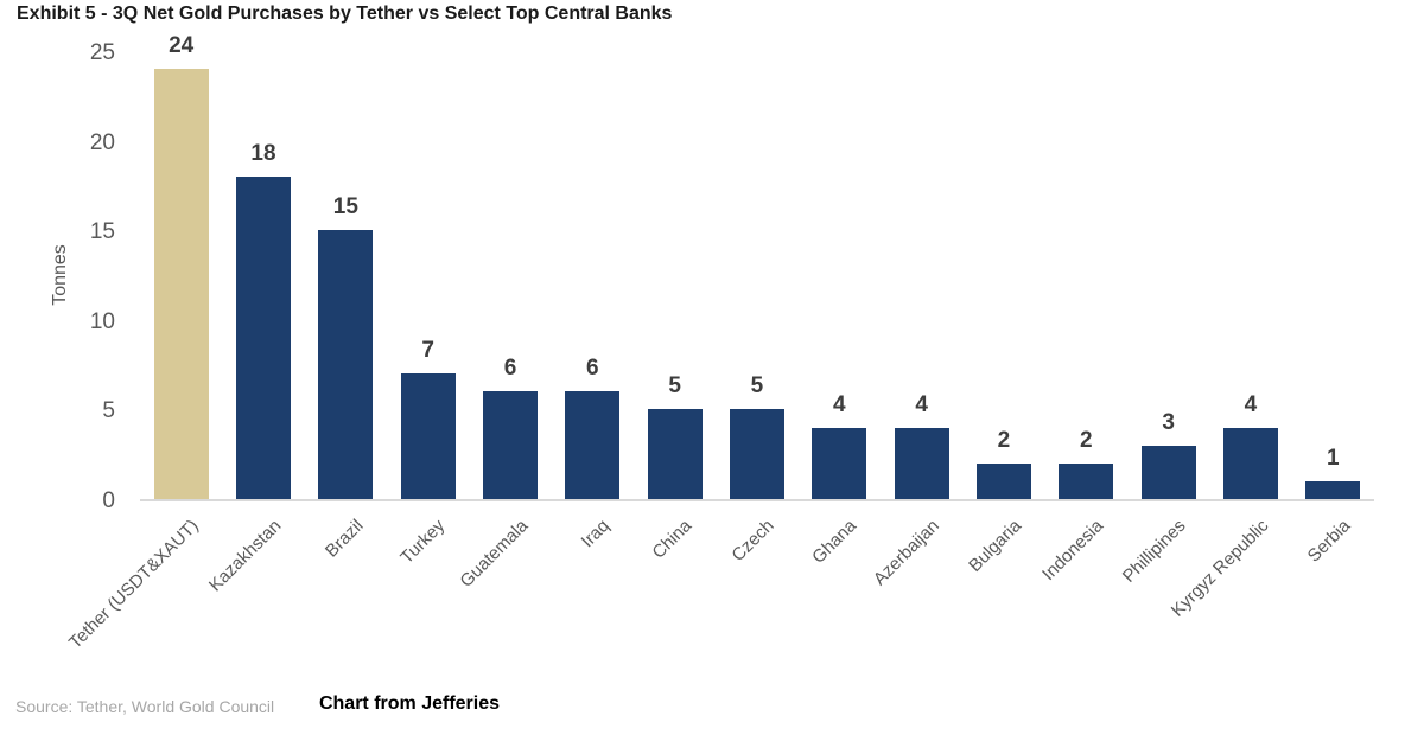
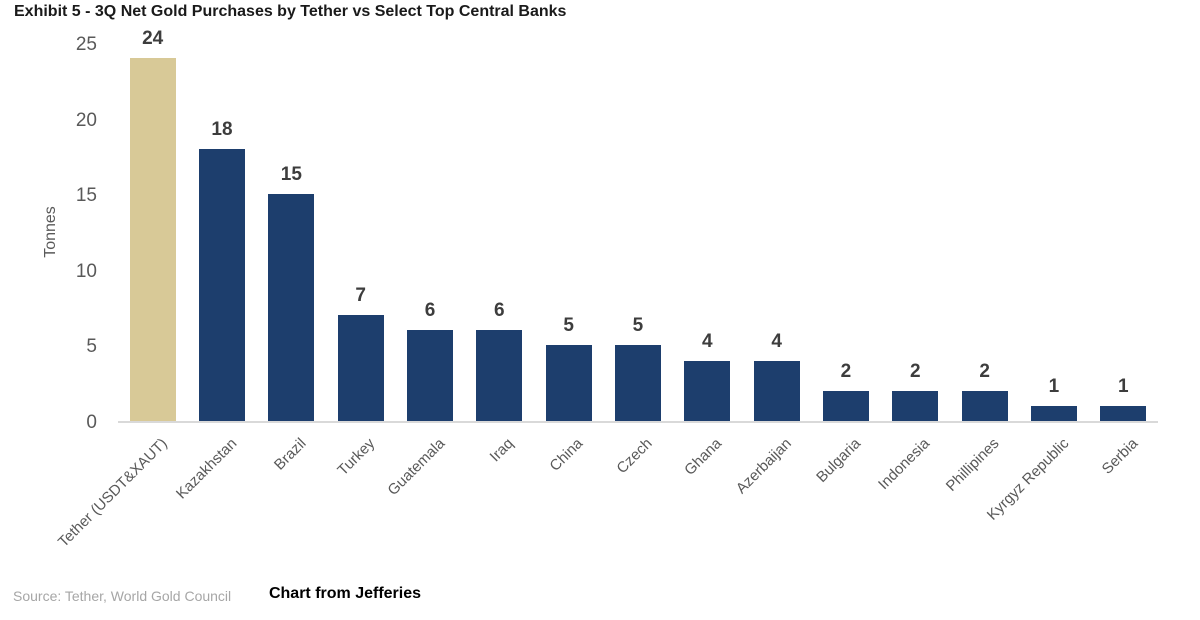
Phillipines: 3 -> 2
Kyrgyz Republic: 4 -> 1
